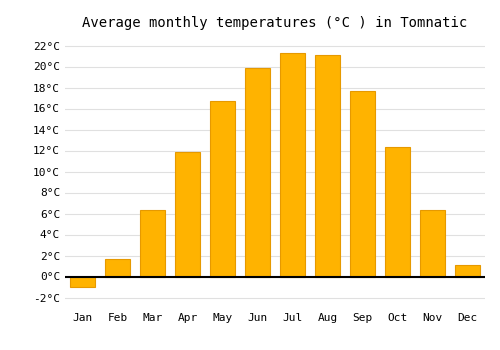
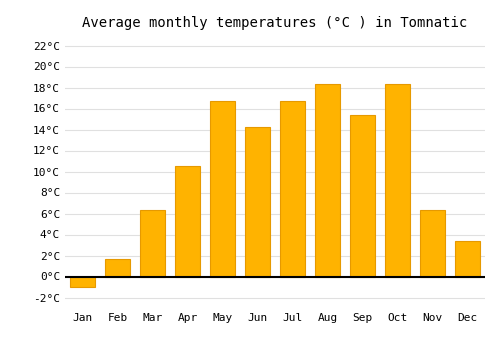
Apr: 11.9°C -> 10.5°C
Jun: 19.9°C -> 14.2°C
Jul: 21.3°C -> 16.7°C
Aug: 21.1°C -> 18.3°C
Sep: 17.7°C -> 15.4°C
Oct: 12.3°C -> 18.3°C
Dec: 1.1°C -> 3.4°C
